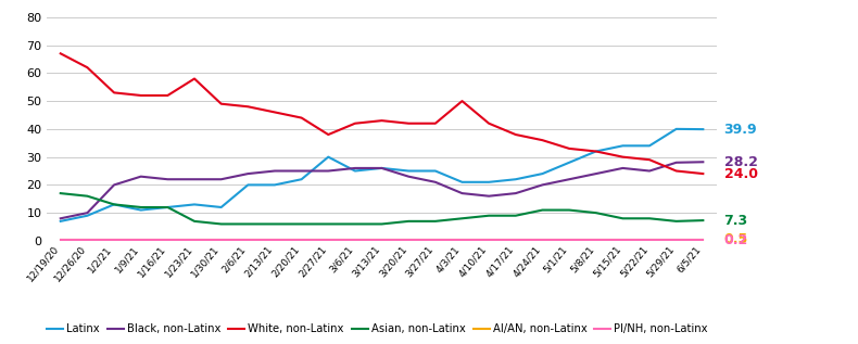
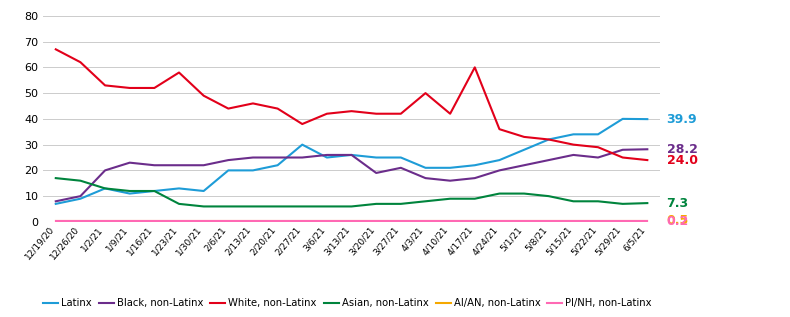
White, non-Latinx/2/6/21: 48 -> 44
Black, non-Latinx/3/20/21: 23.0 -> 19.0
White, non-Latinx/4/17/21: 38 -> 60
